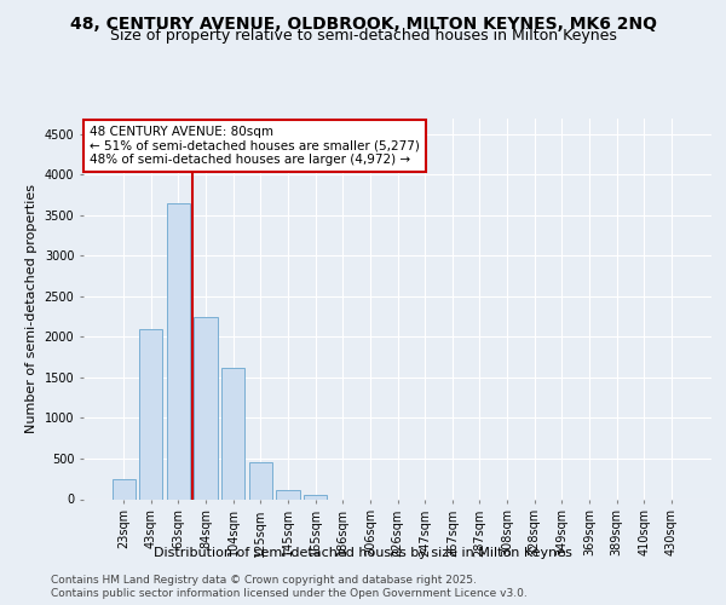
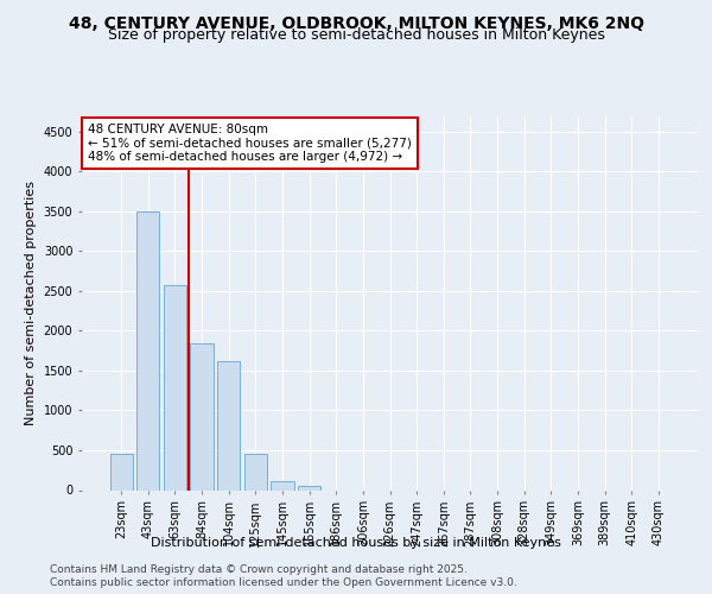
23sqm: 250 -> 460
43sqm: 2100 -> 3500
63sqm: 3650 -> 2580
84sqm: 2250 -> 1840
